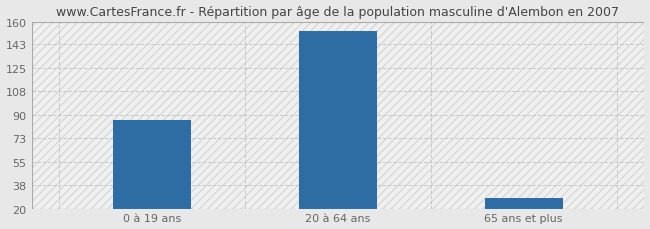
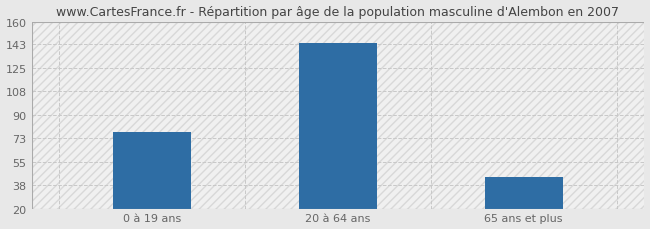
0 à 19 ans: 86 -> 77
20 à 64 ans: 153 -> 144
65 ans et plus: 28 -> 44
